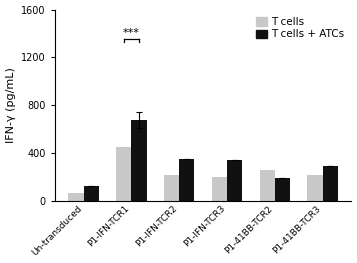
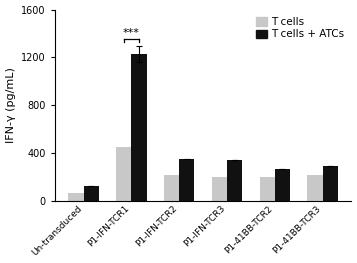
T cells + ATCs/P1-IFN-TCR1: 680 -> 1230
T cells/P1-41BB-TCR2: 260 -> 200
T cells + ATCs/P1-41BB-TCR2: 190 -> 270
